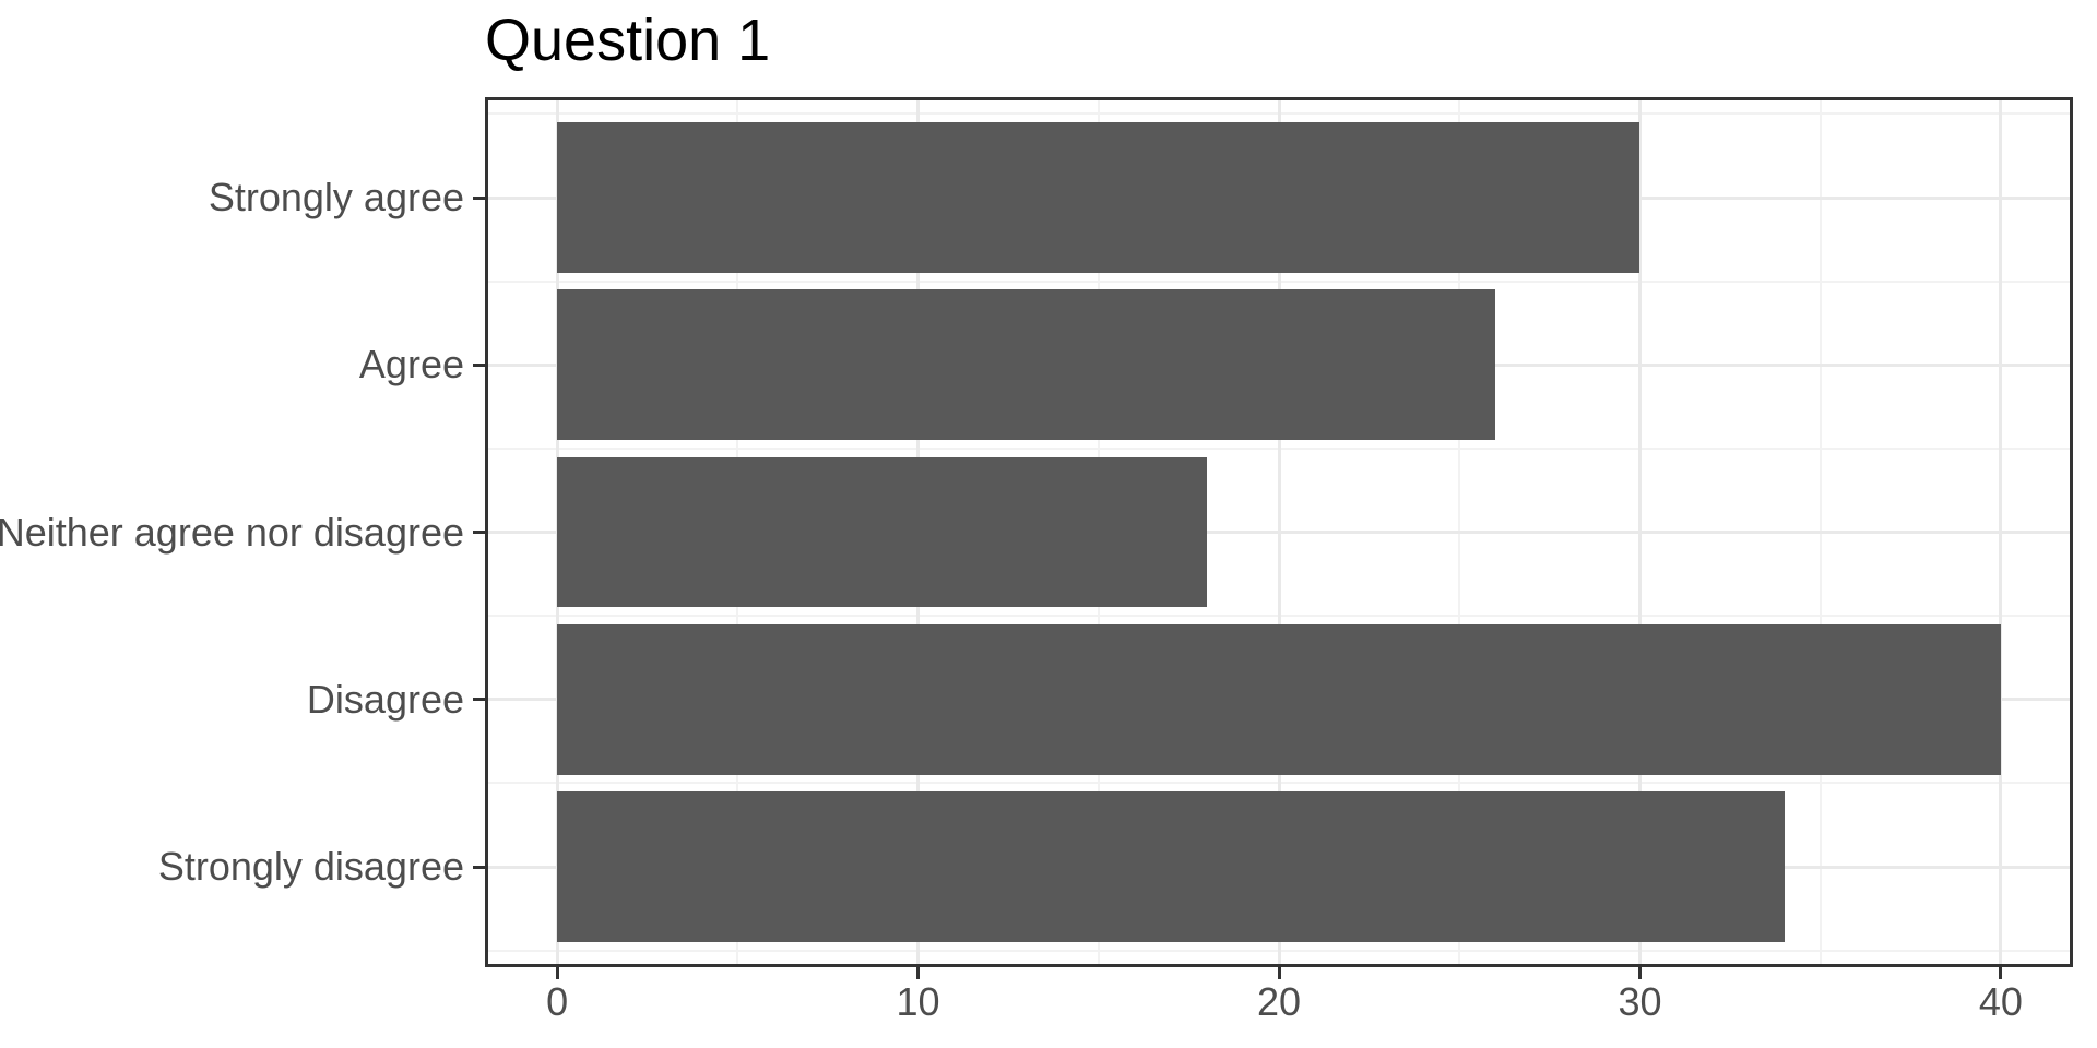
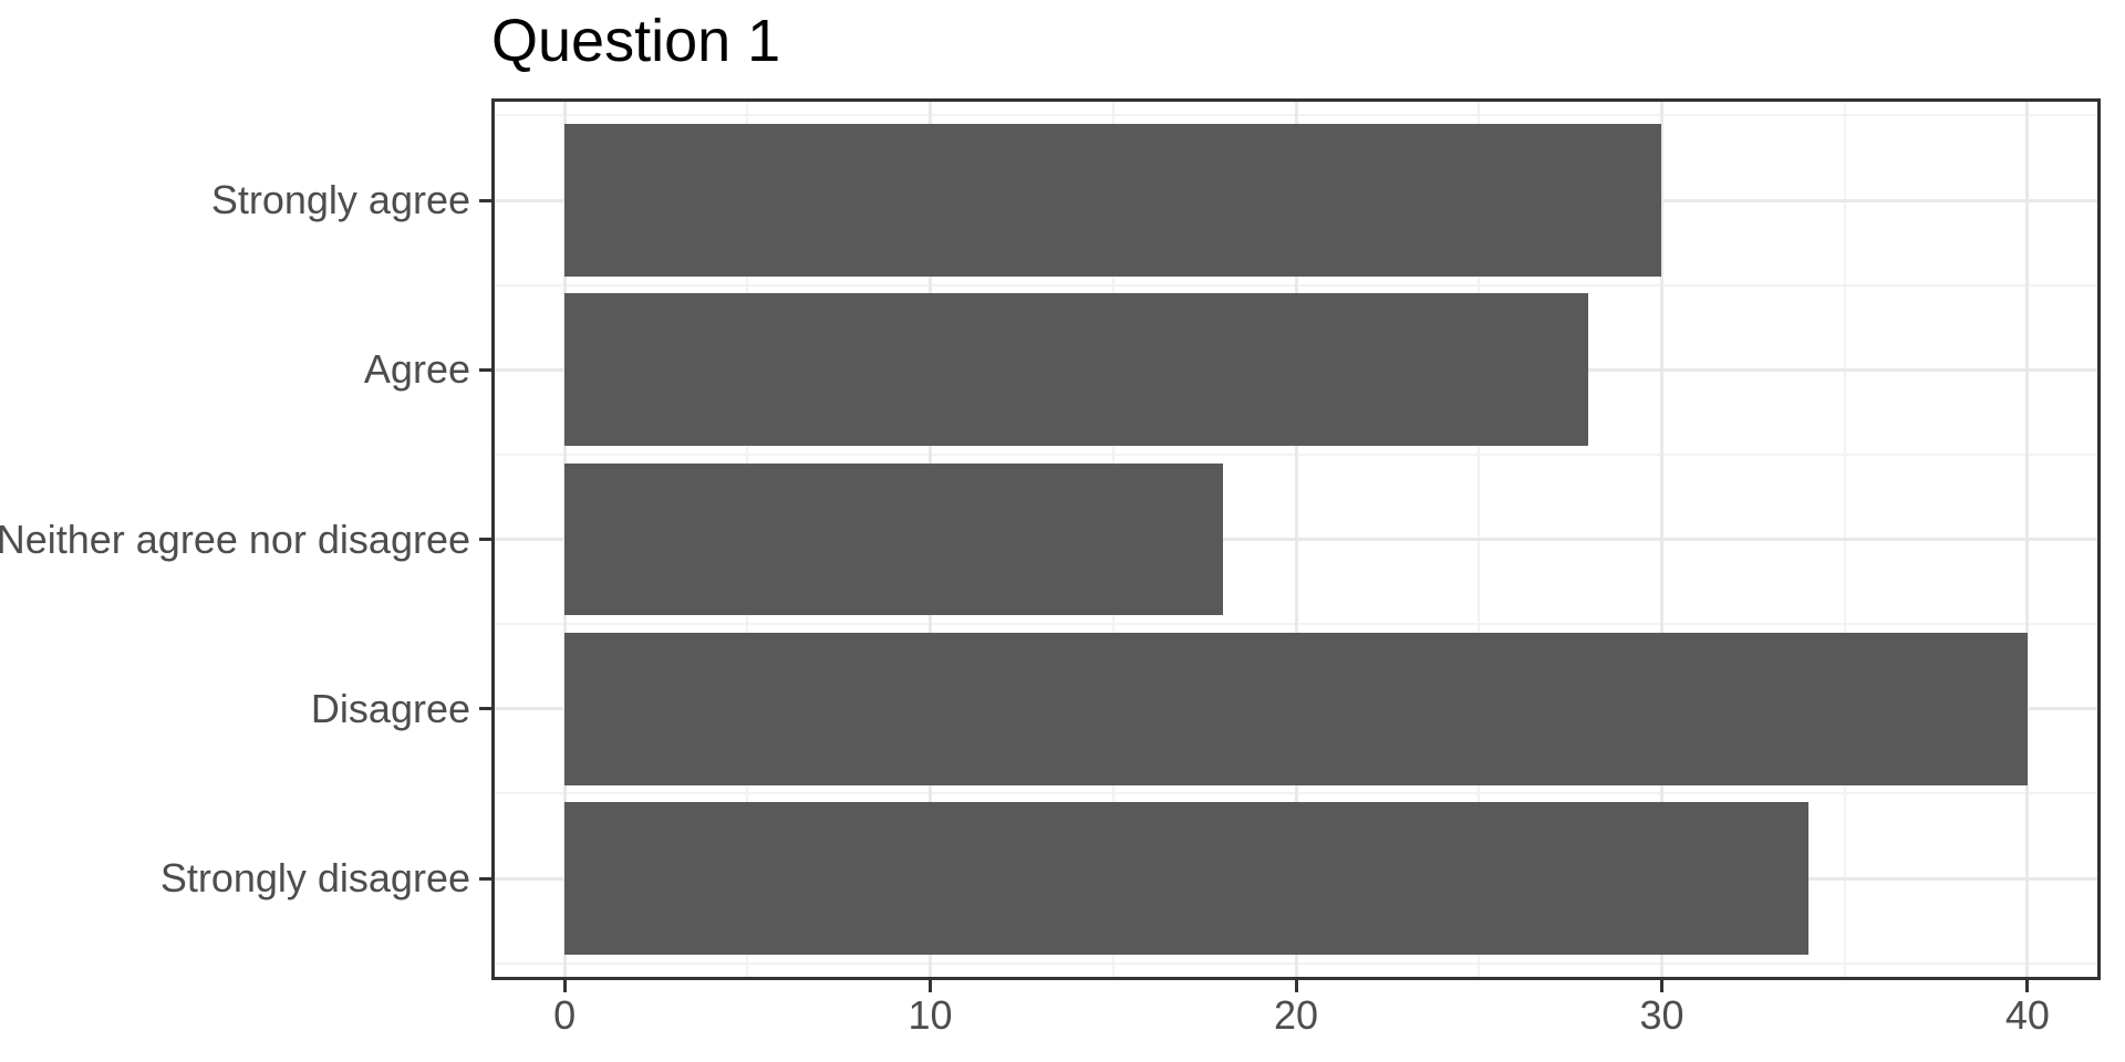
Agree: 26 -> 28
